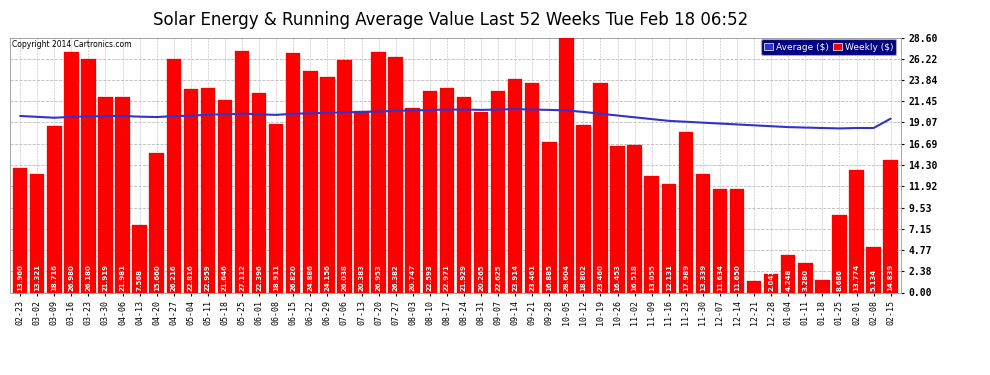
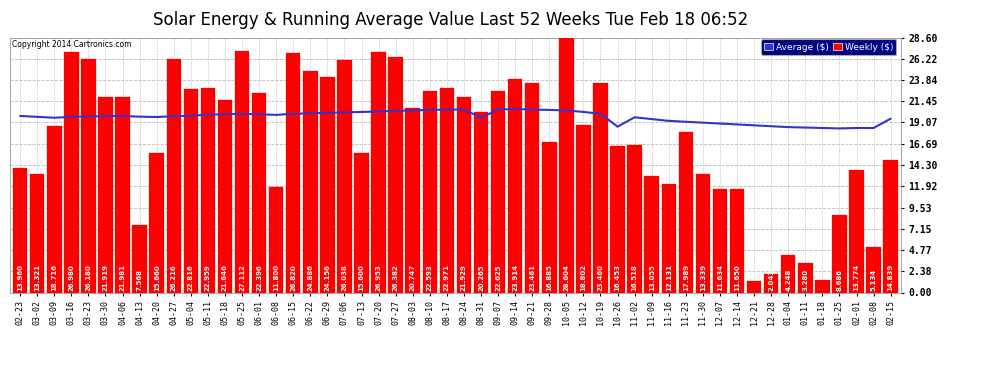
Weekly ($)/06-08: 18.9 -> 11.8
Weekly ($)/07-13: 20.4 -> 15.6
Average ($)/08-31: 20.5 -> 19.6
Average ($)/10-26: 19.9 -> 18.6
